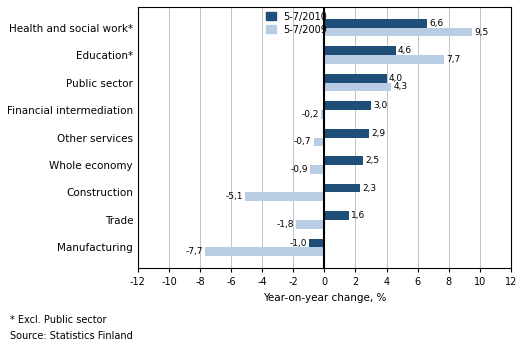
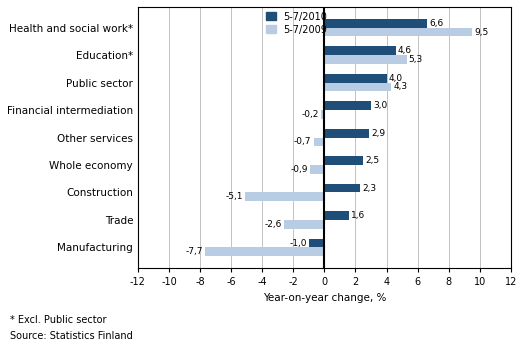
5-7/2009/Education*: 7,7 -> 5,3
5-7/2009/Trade: -1,8 -> -2,6
